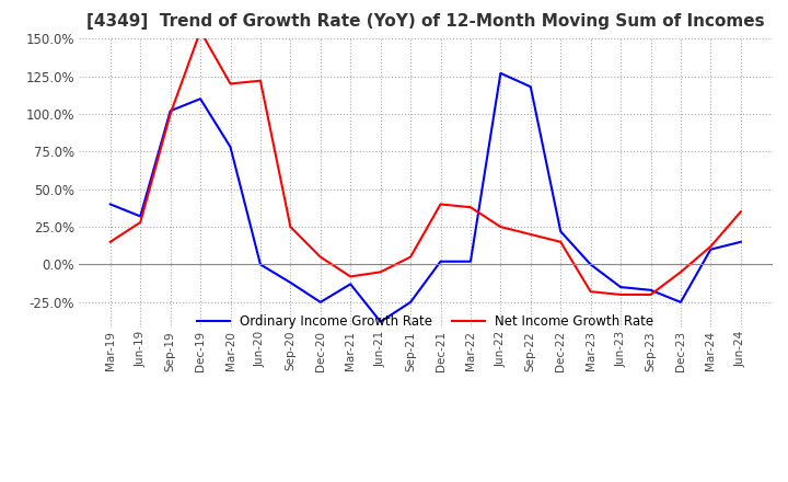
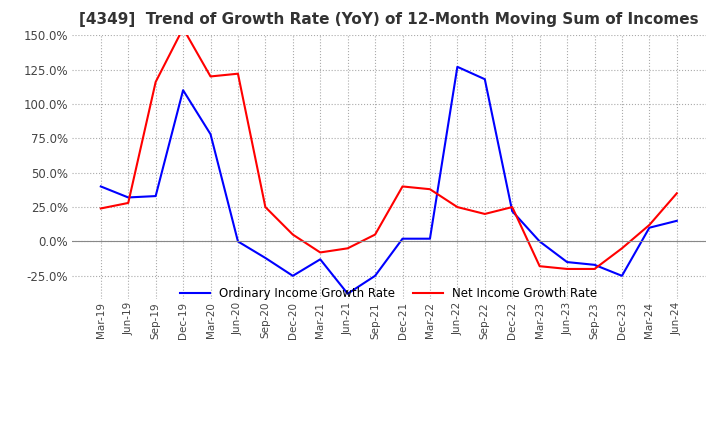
Net Income Growth Rate/Mar-19: 15% -> 24%
Ordinary Income Growth Rate/Sep-19: 102% -> 33%
Net Income Growth Rate/Sep-19: 100% -> 116%
Net Income Growth Rate/Dec-22: 15% -> 25%
